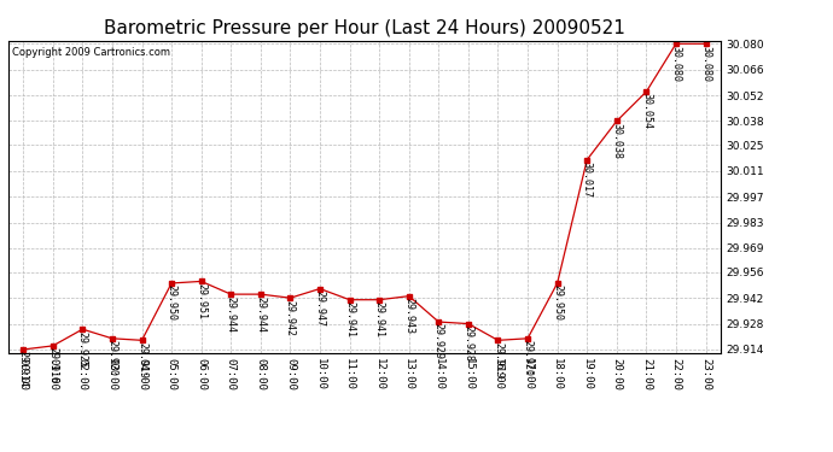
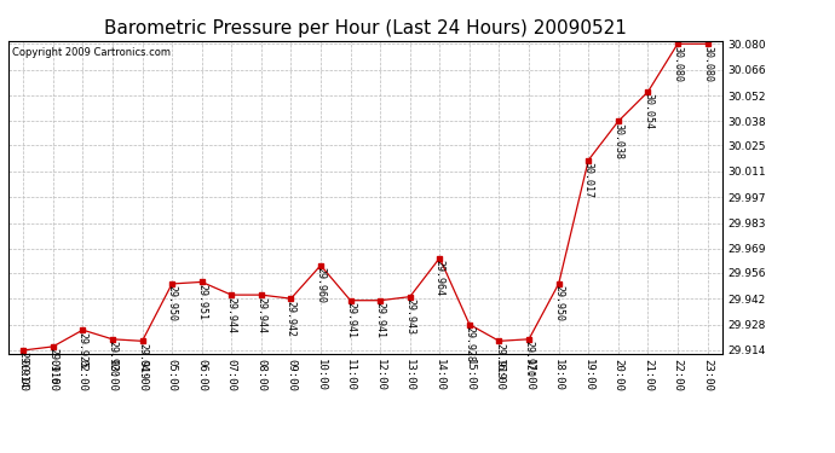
10:00: 29.947 -> 29.960
14:00: 29.929 -> 29.964
